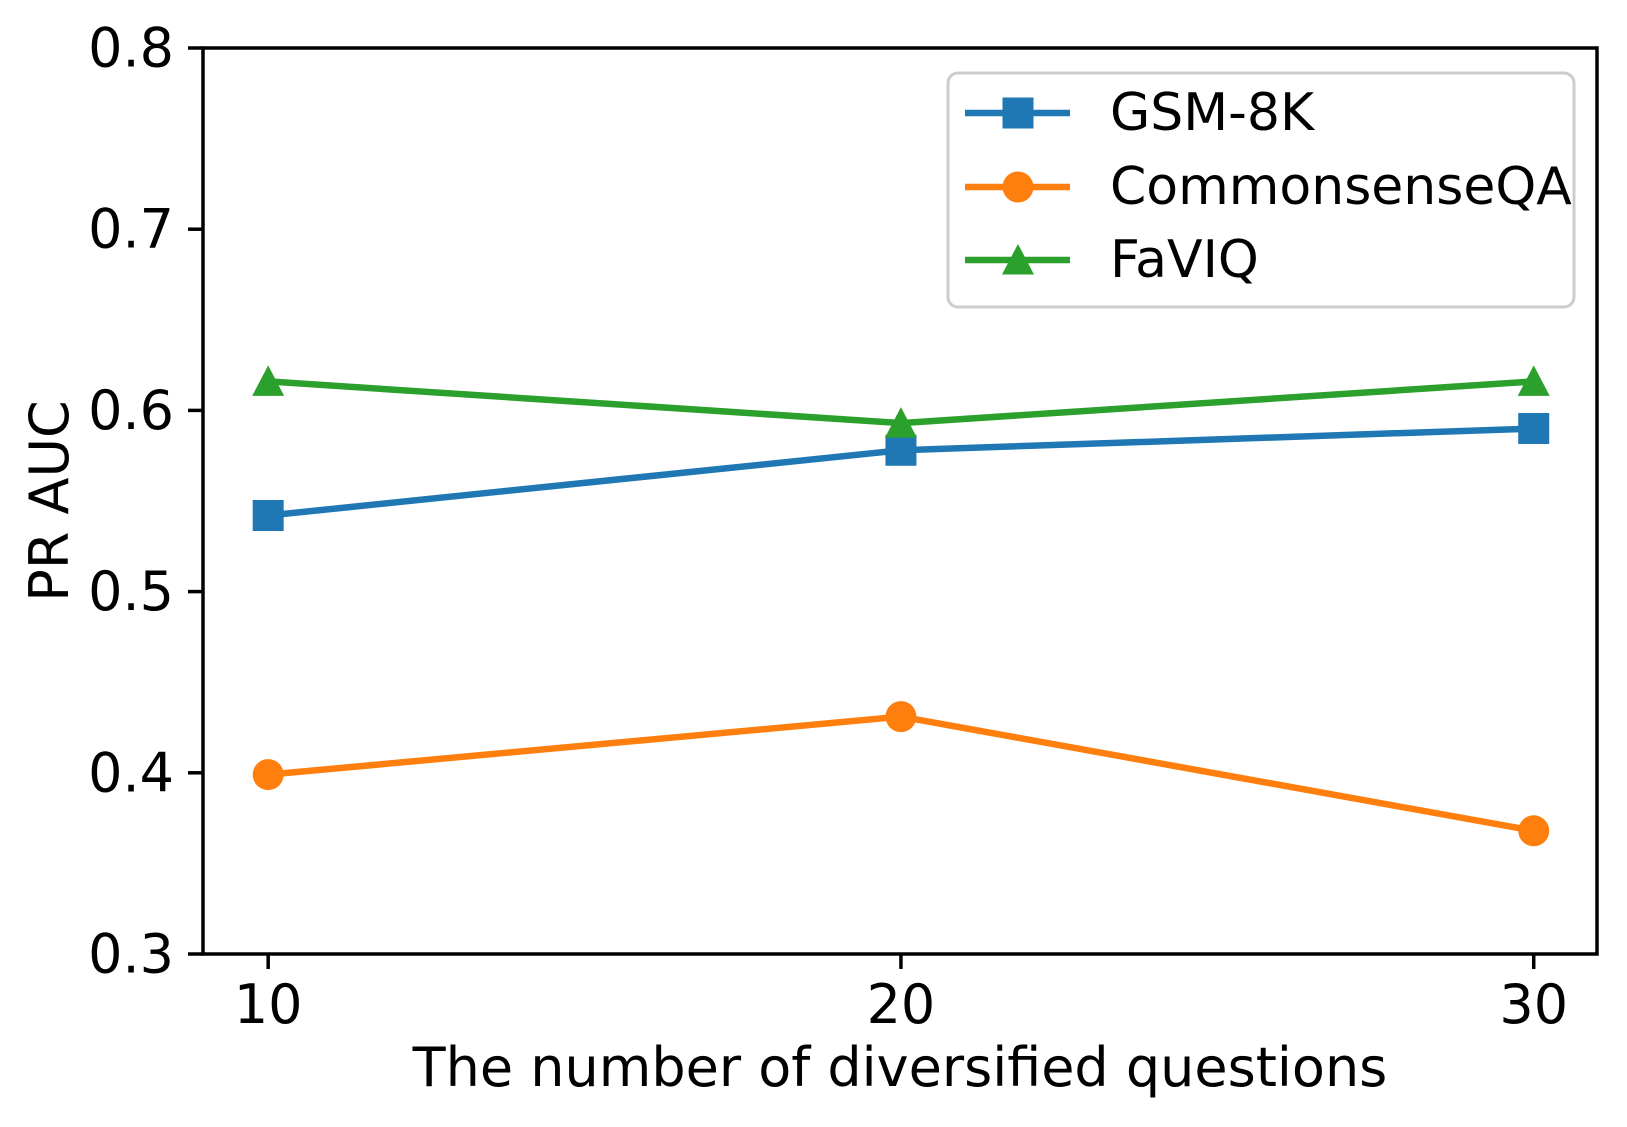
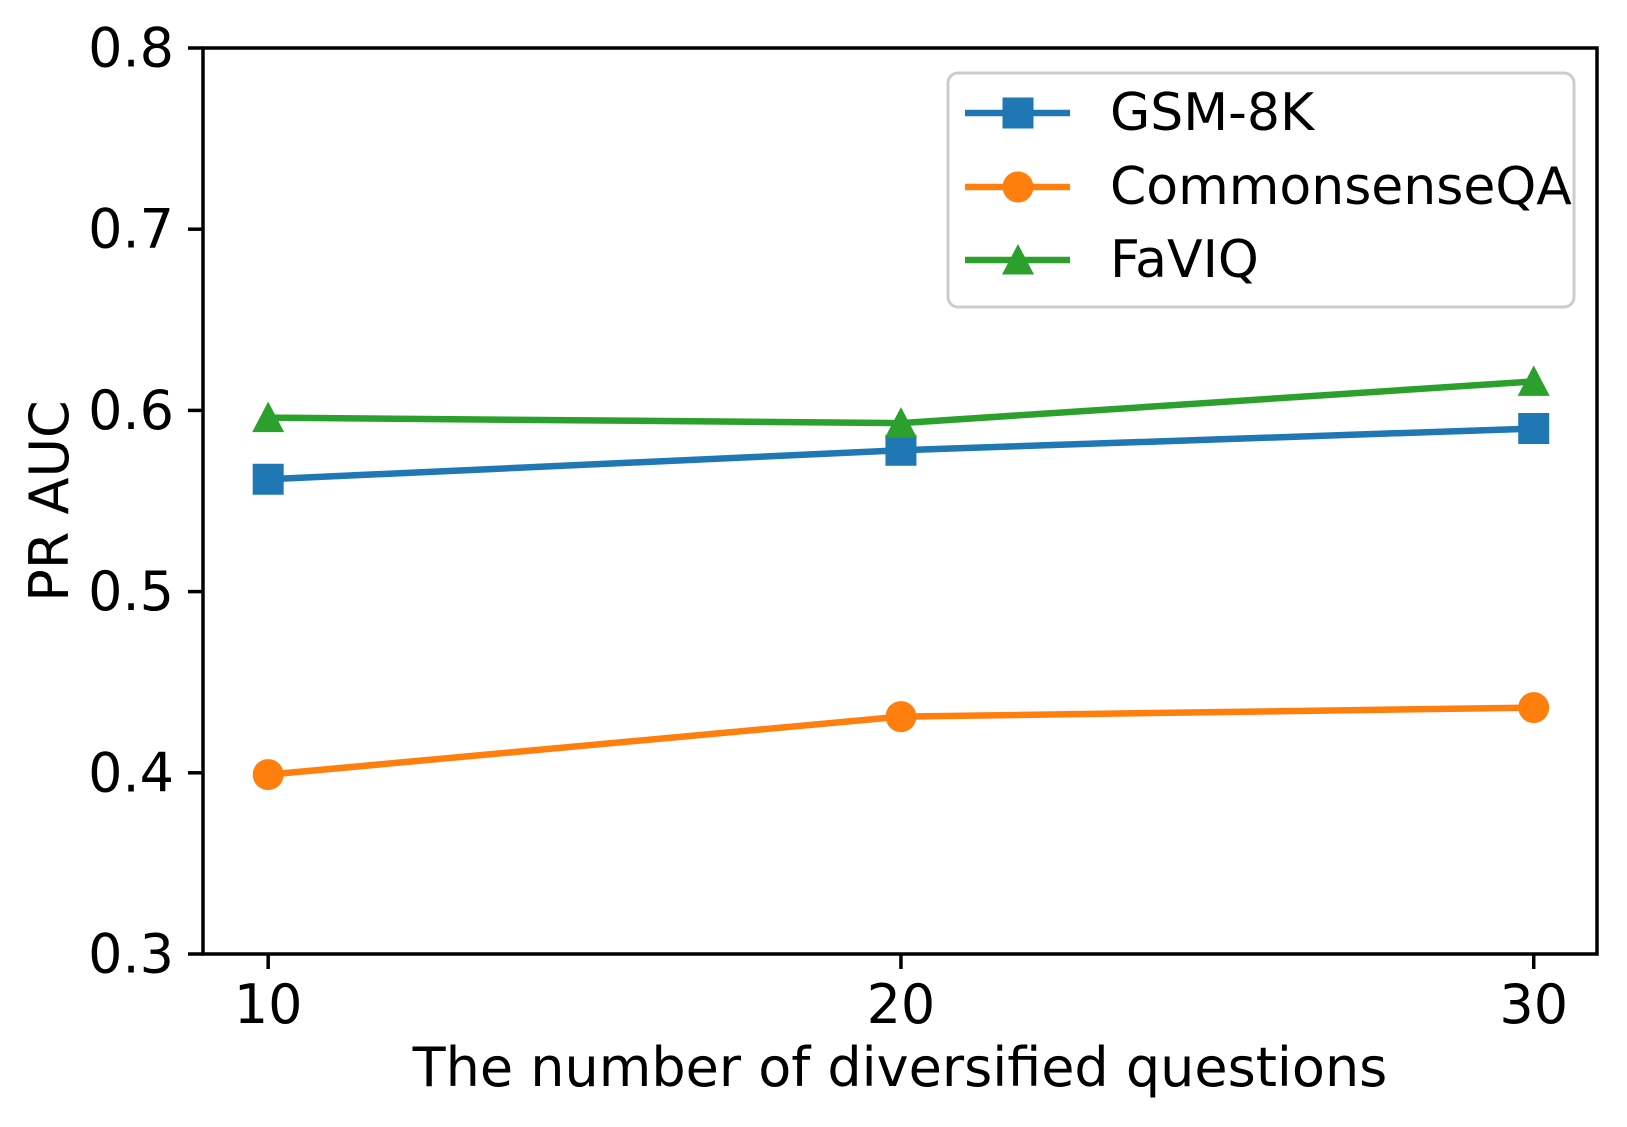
GSM-8K/10: 0.542 -> 0.562
FaVIQ/10: 0.616 -> 0.596
CommonsenseQA/30: 0.368 -> 0.436
